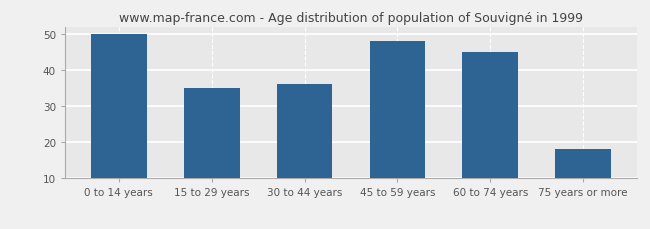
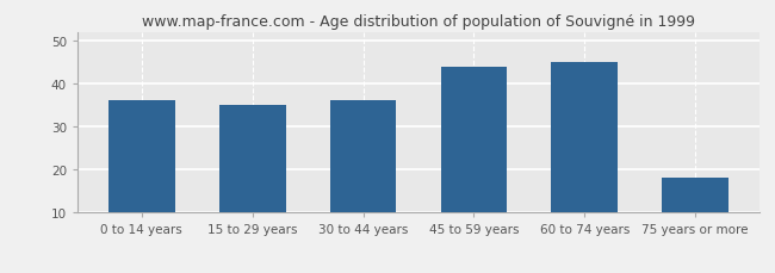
0 to 14 years: 50 -> 36
45 to 59 years: 48 -> 44
